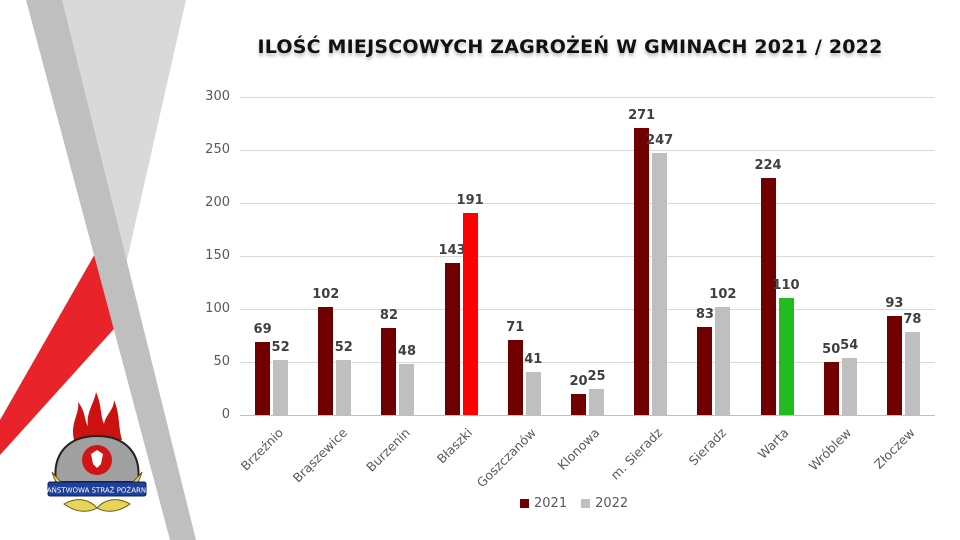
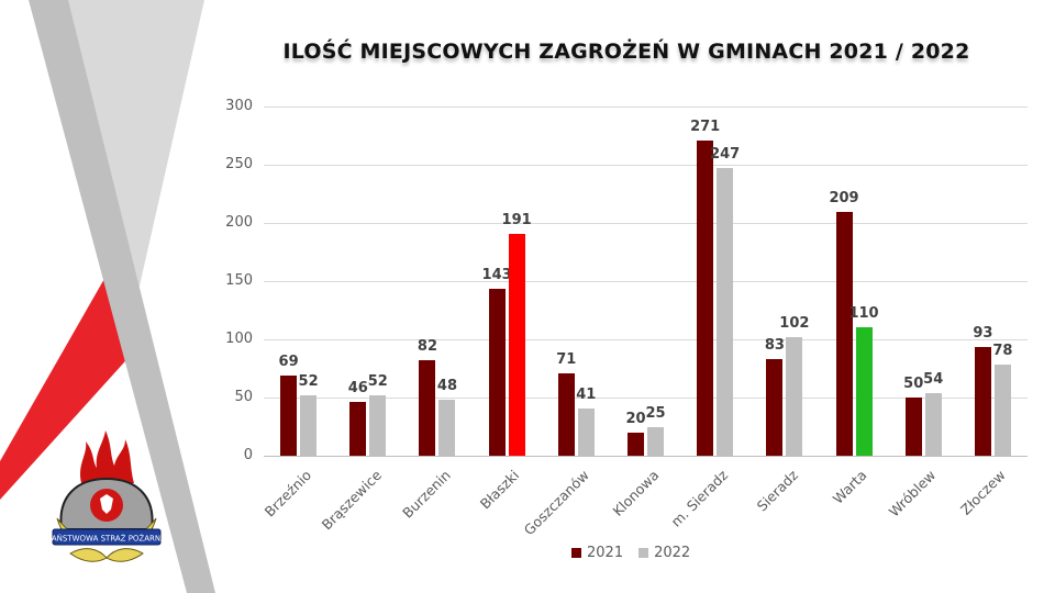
2021/Brąszewice: 102 -> 46
2021/Warta: 224 -> 209
